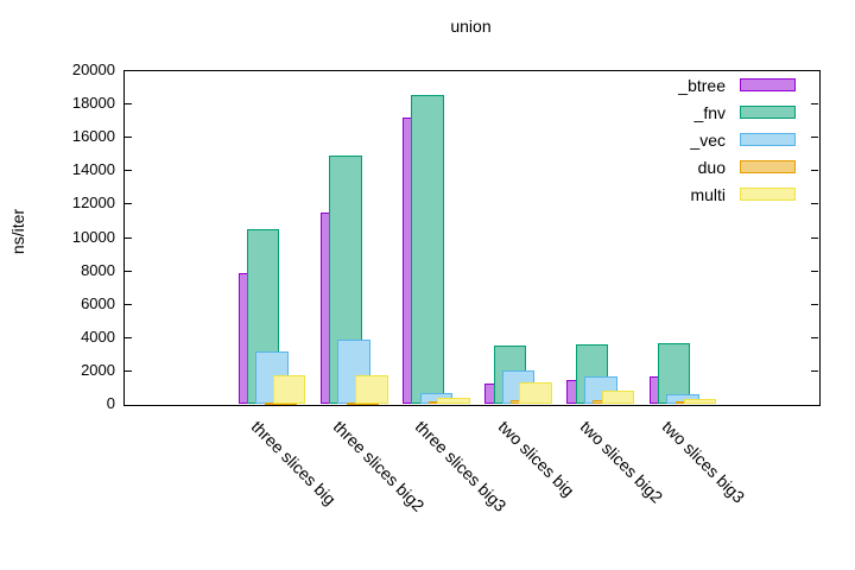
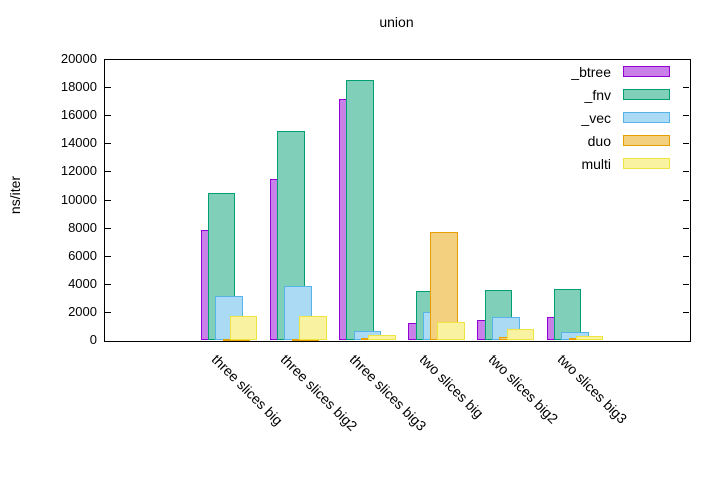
duo/two slices big: 200 -> 7700
